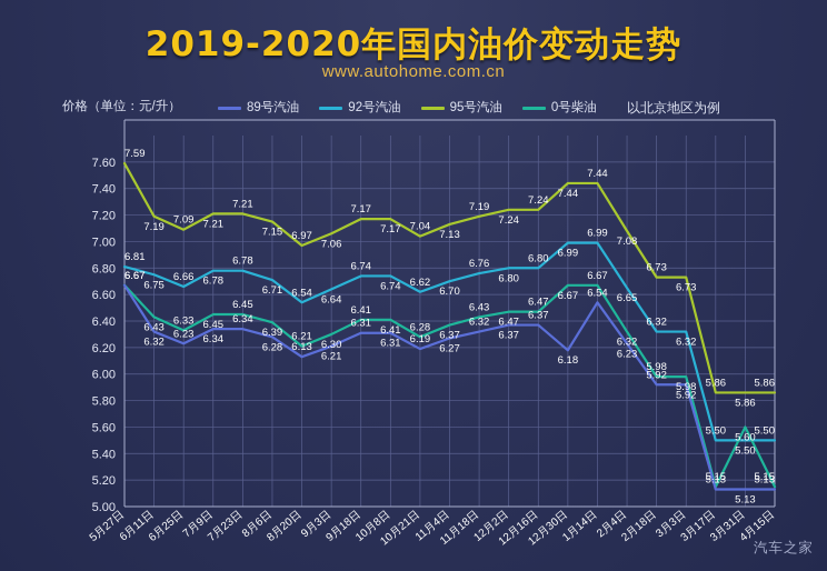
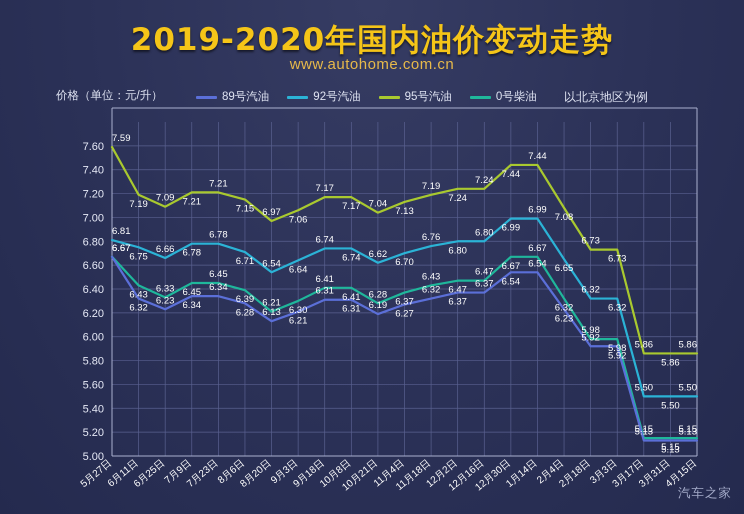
89号汽油/12月30日: 6.18 -> 6.54
0号柴油/3月31日: 5.60 -> 5.15
